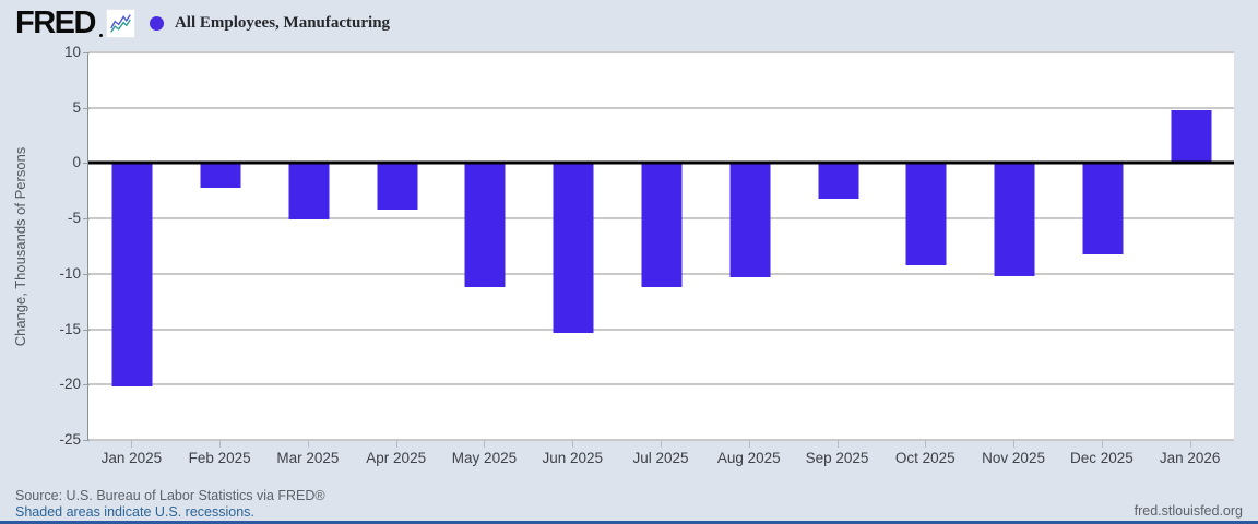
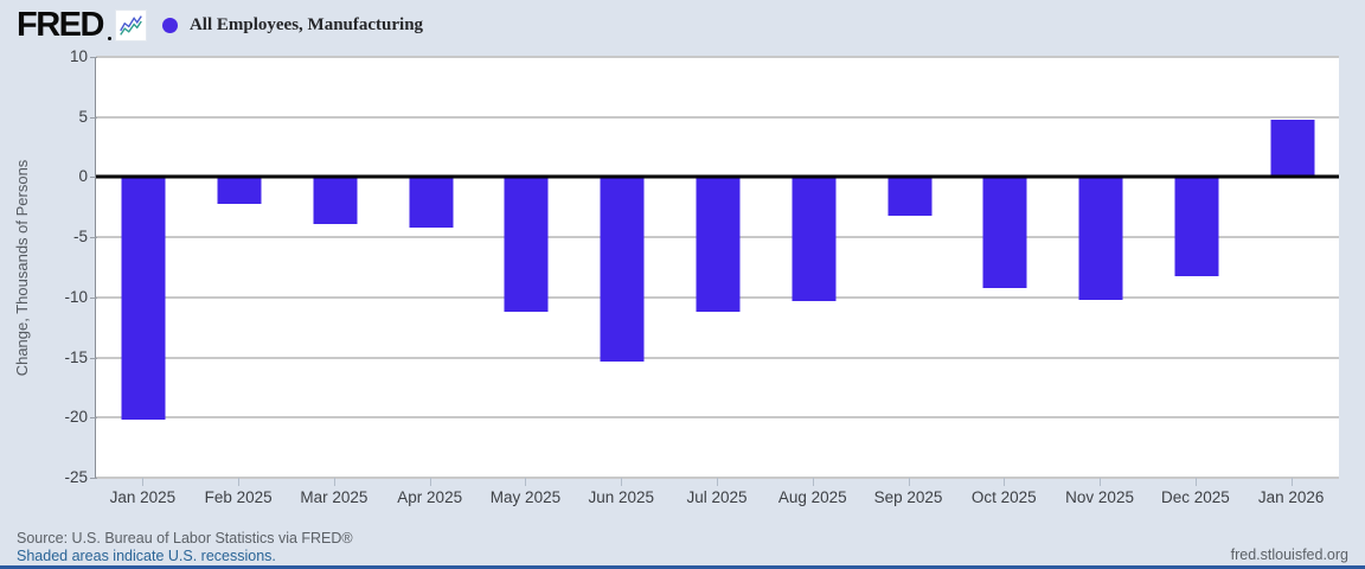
Mar 2025: -5.1 -> -3.9
